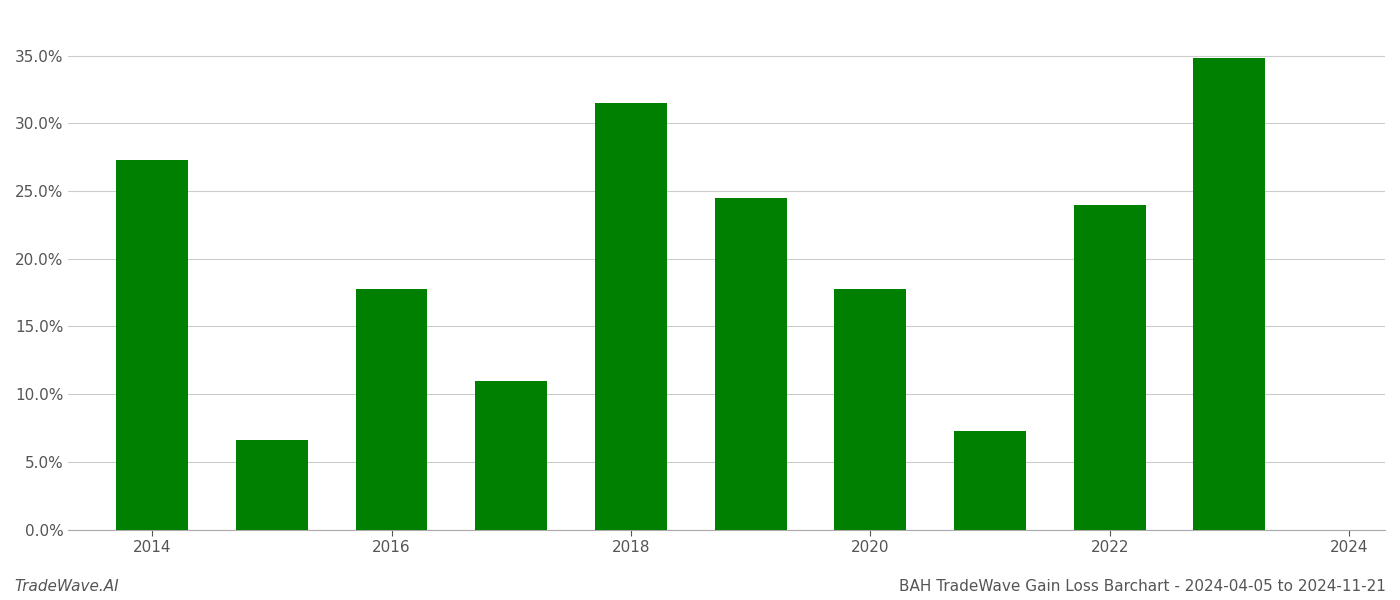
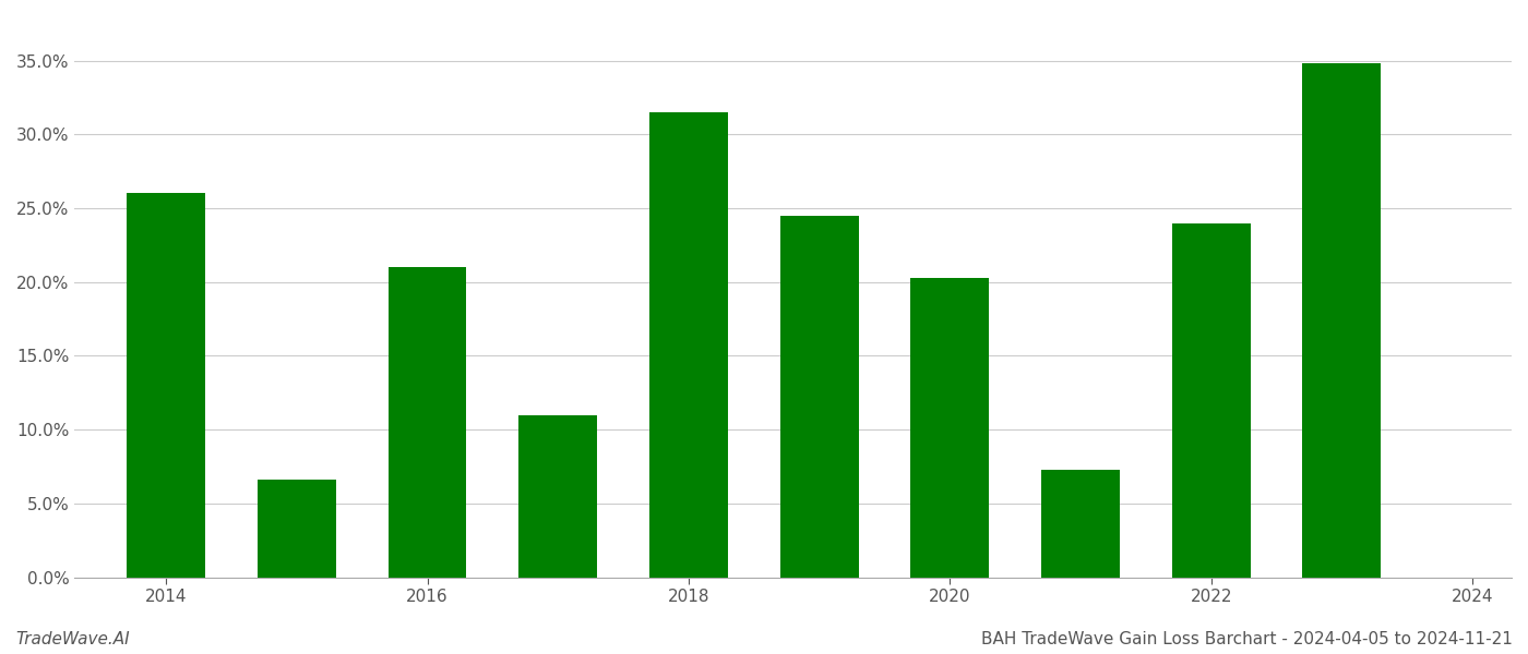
2014: 27.3% -> 26.0%
2016: 17.8% -> 21.0%
2020: 17.8% -> 20.3%
